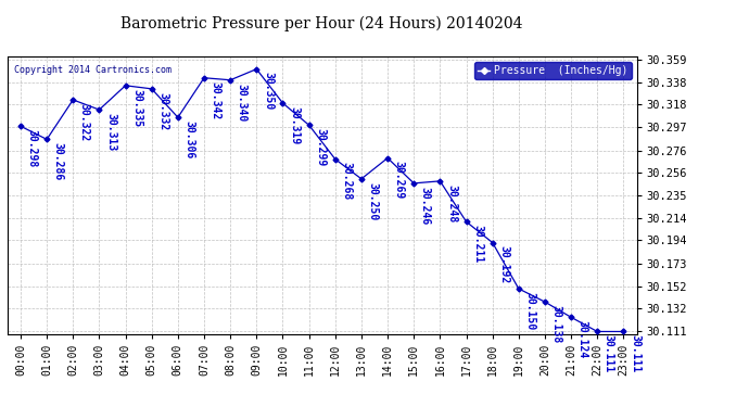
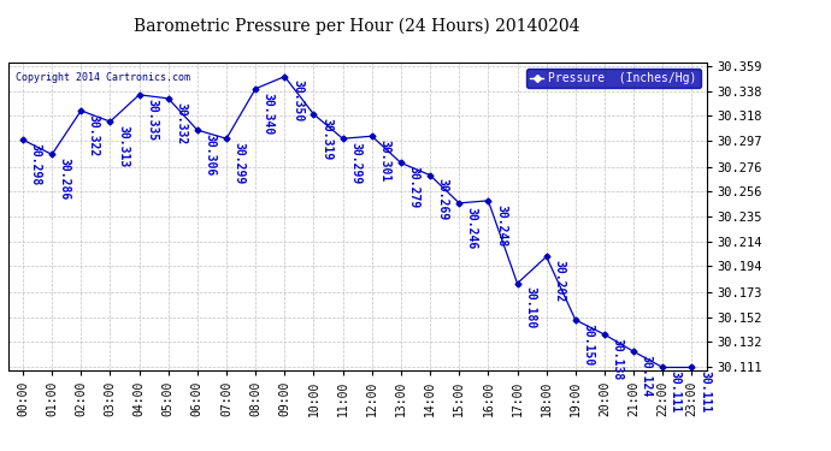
07:00: 30.342 -> 30.299
12:00: 30.268 -> 30.301
13:00: 30.250 -> 30.279
17:00: 30.211 -> 30.180
18:00: 30.192 -> 30.202
